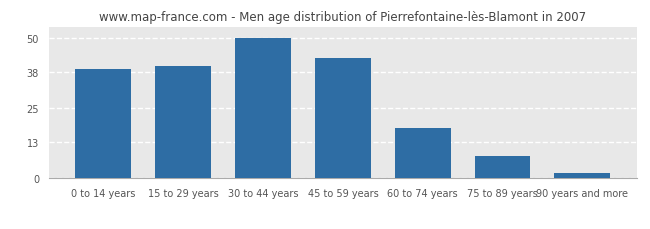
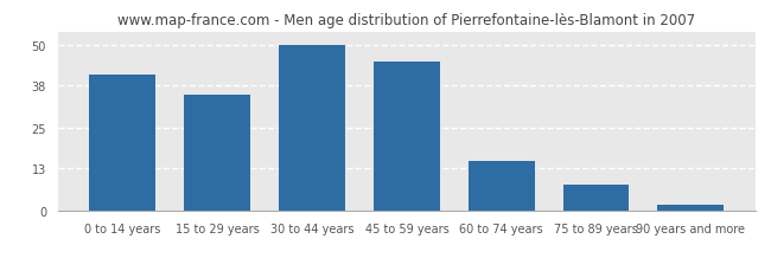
0 to 14 years: 39 -> 41
15 to 29 years: 40 -> 35
45 to 59 years: 43 -> 45
60 to 74 years: 18 -> 15
